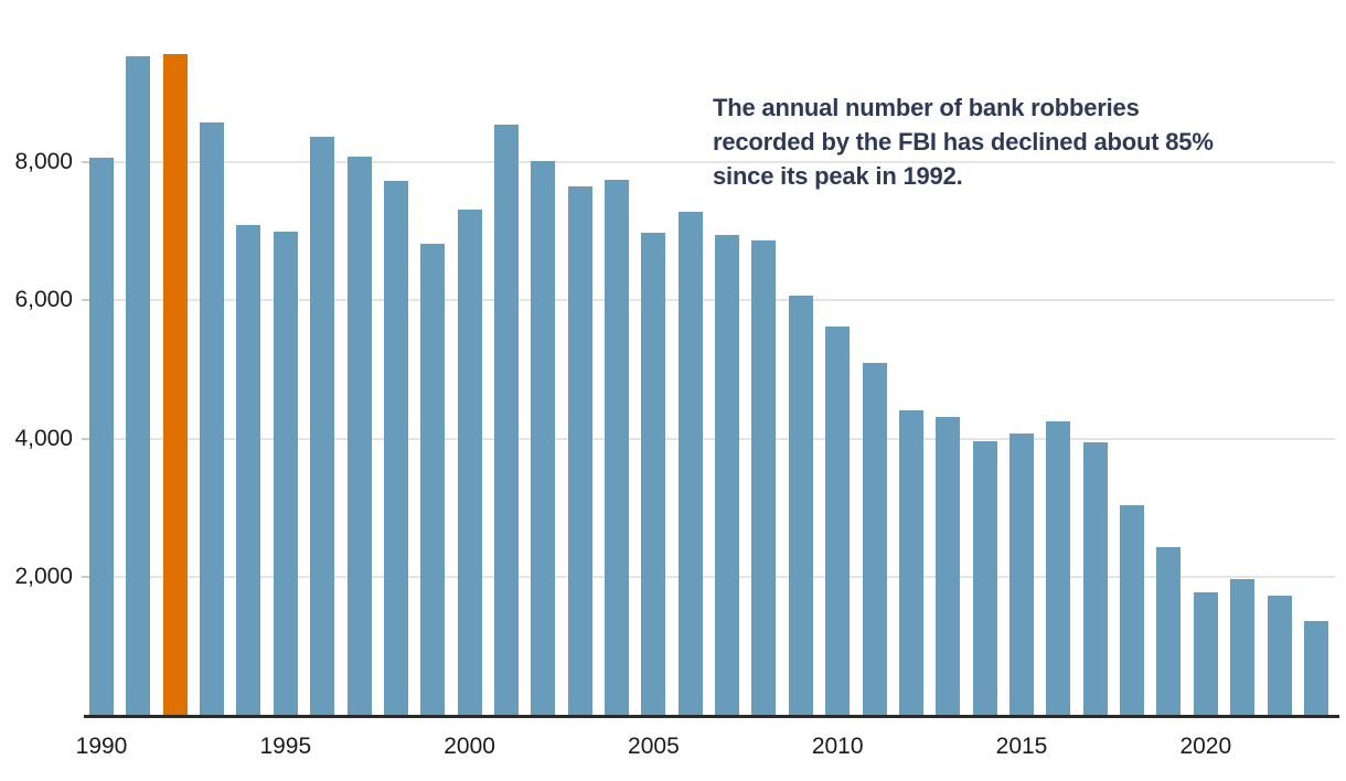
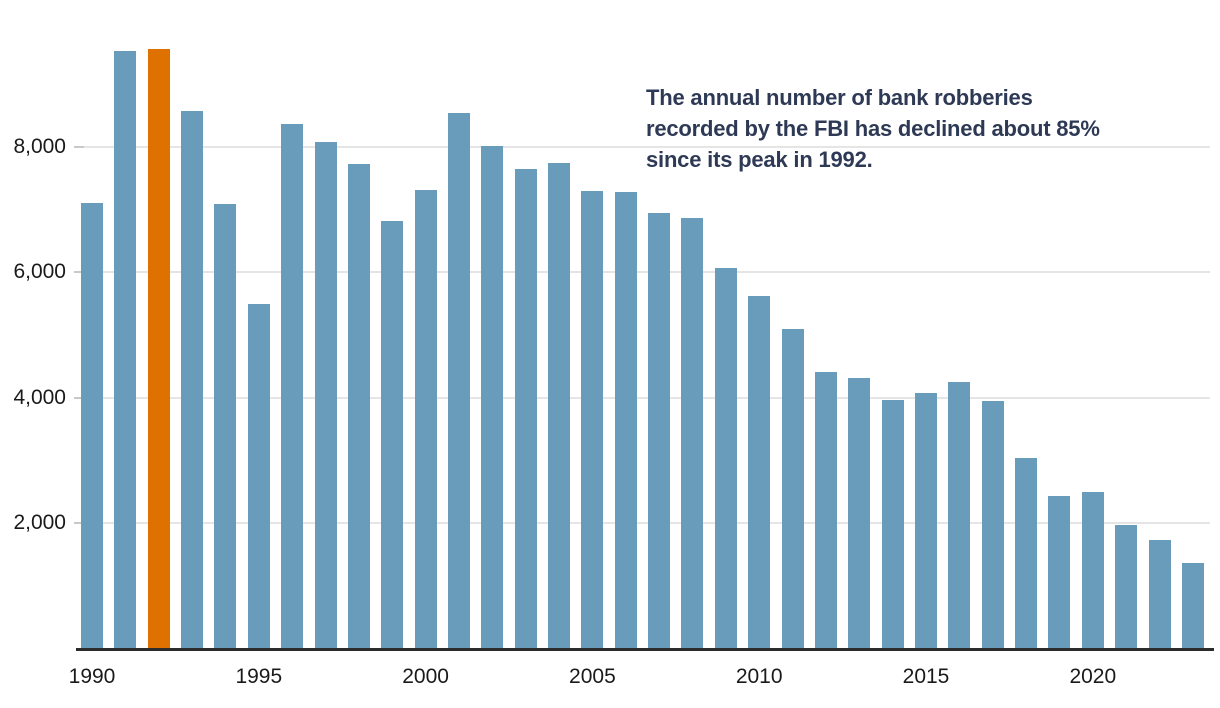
1990: 8000 -> 7100
1995: 7000 -> 5500
2005: 7000 -> 7300
2020: 1800 -> 2500
